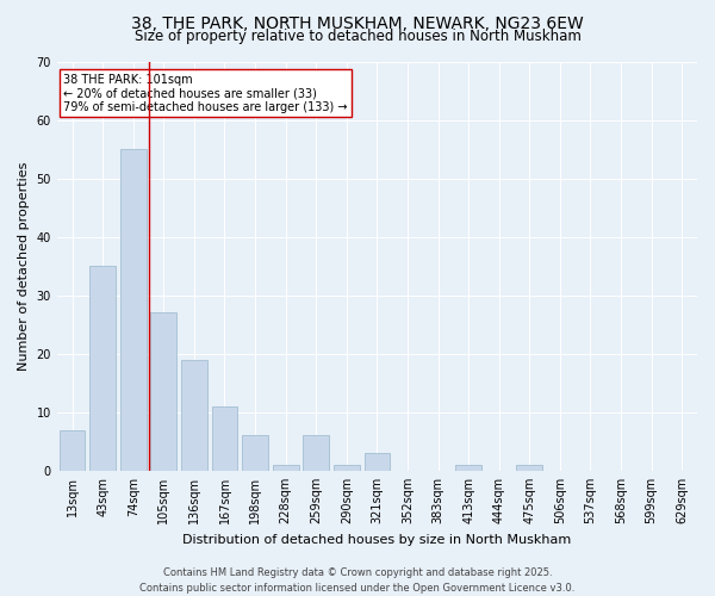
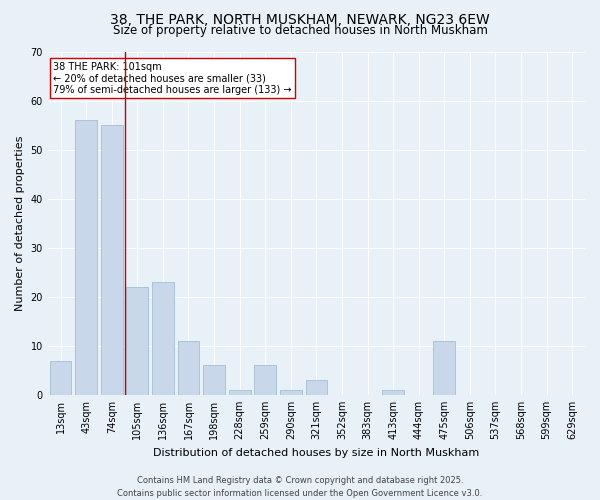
43sqm: 35 -> 56
105sqm: 27 -> 22
136sqm: 19 -> 23
475sqm: 1 -> 11
